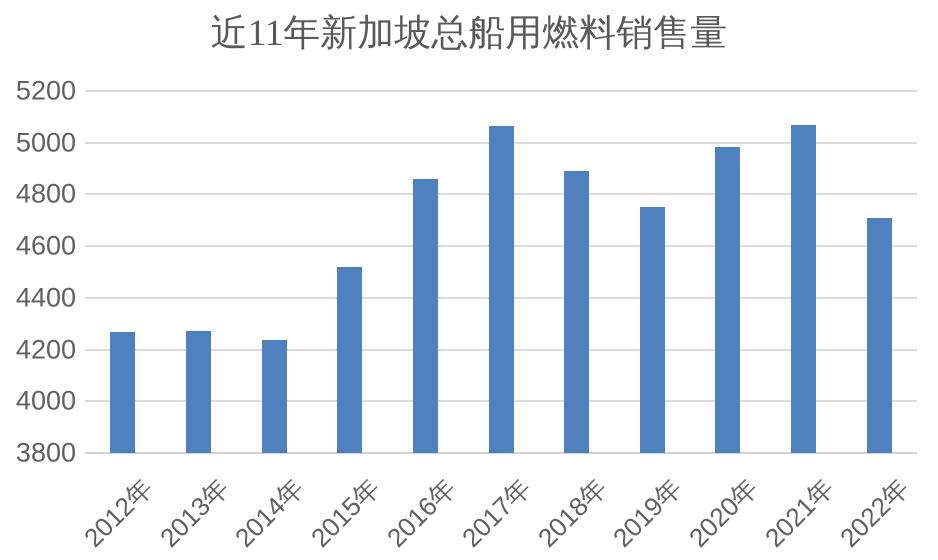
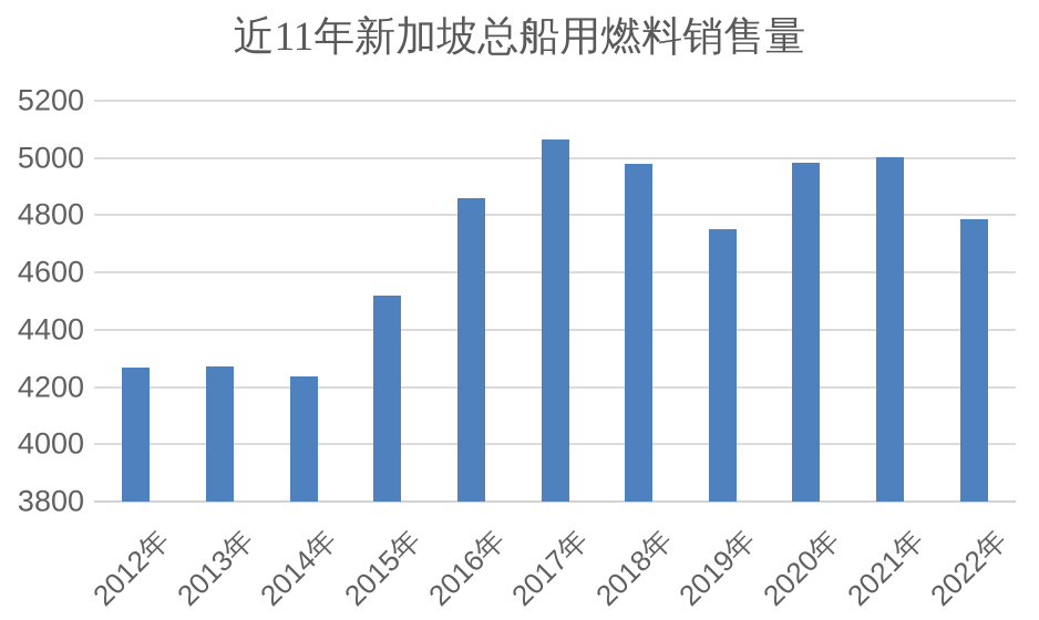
2018年: 4890 -> 4980
2021年: 5070 -> 5000
2022年: 4710 -> 4790
